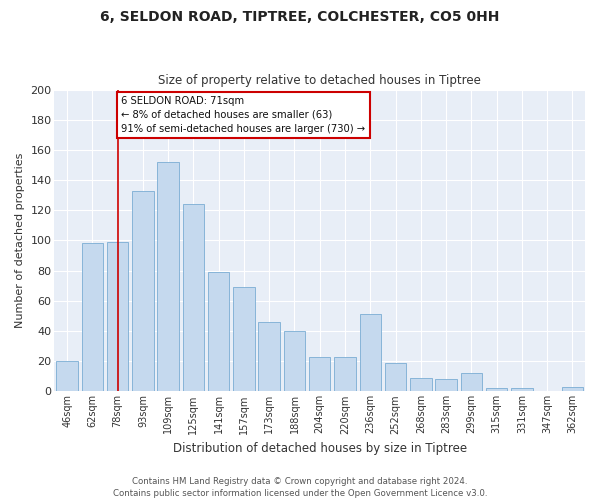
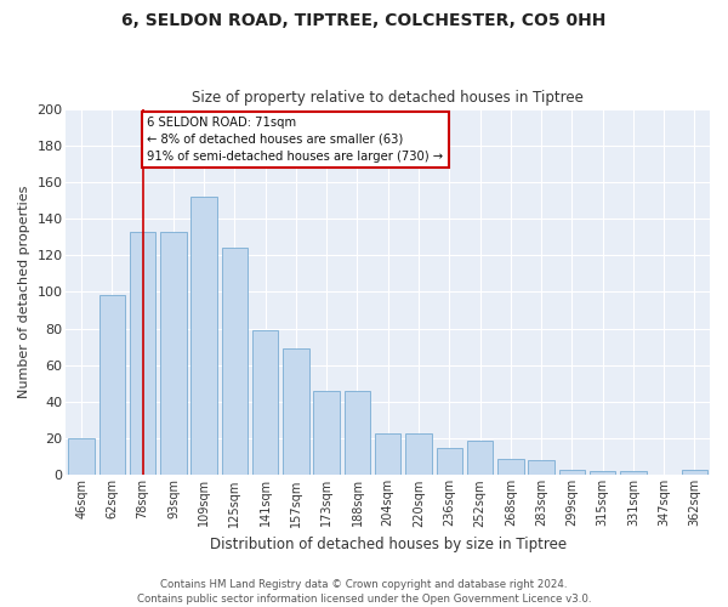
78sqm: 99 -> 133
188sqm: 40 -> 46
236sqm: 51 -> 15
299sqm: 12 -> 3
